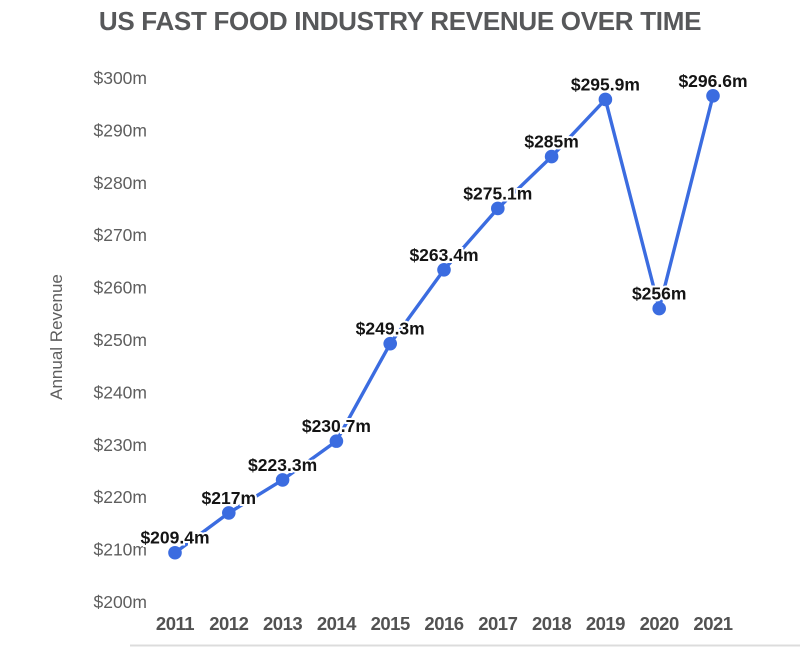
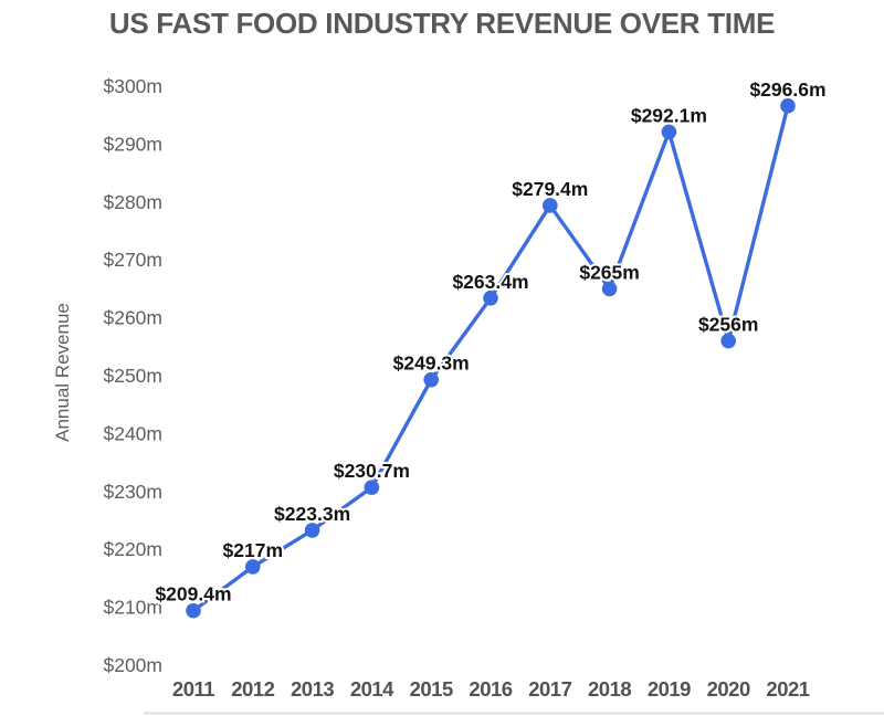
2017: $275.1m -> $279.4m
2018: $285m -> $265m
2019: $295.9m -> $292.1m
